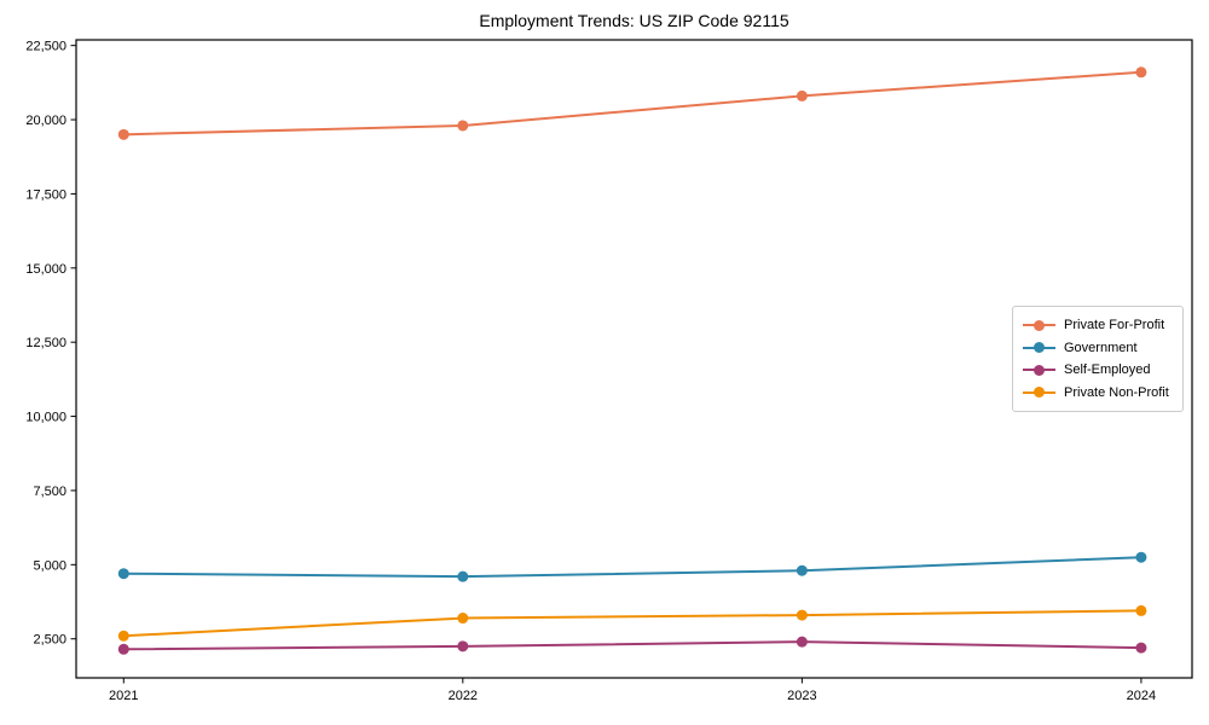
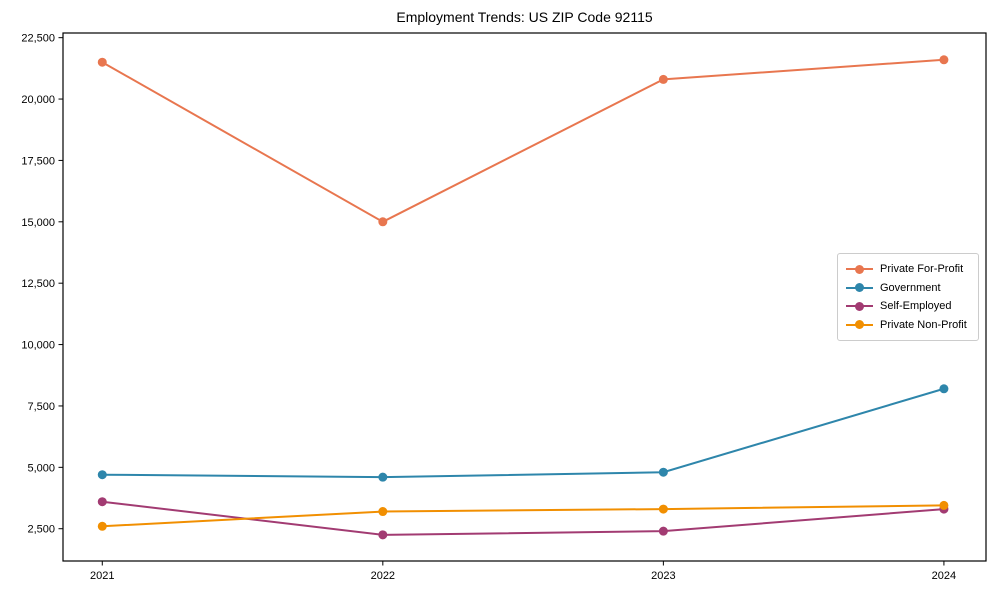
Private For-Profit/2021: 19500 -> 21500
Self-Employed/2021: 2200 -> 3600
Private For-Profit/2022: 19800 -> 15000
Government/2024: 5200 -> 8200
Self-Employed/2024: 2200 -> 3300
